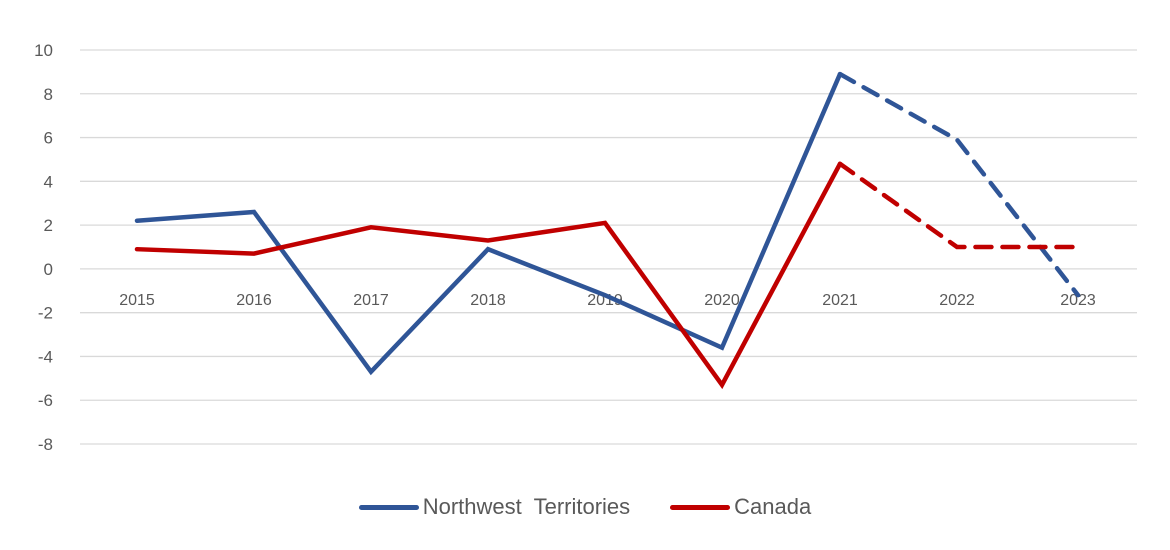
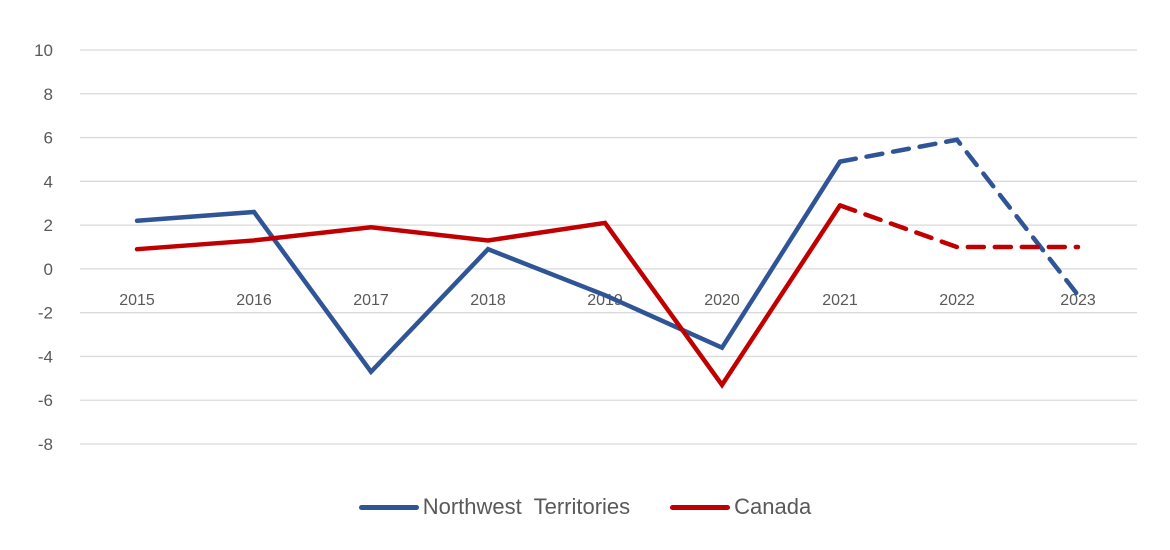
Canada/2016: 0.7 -> 1.3
Northwest Territories/2021: 8.9 -> 4.9
Canada/2021: 4.8 -> 2.9
